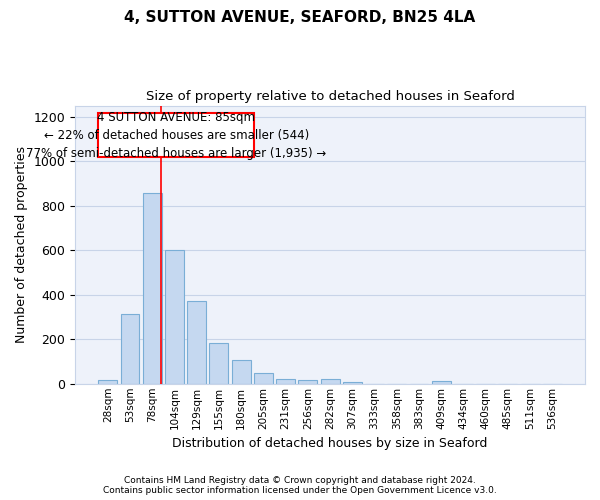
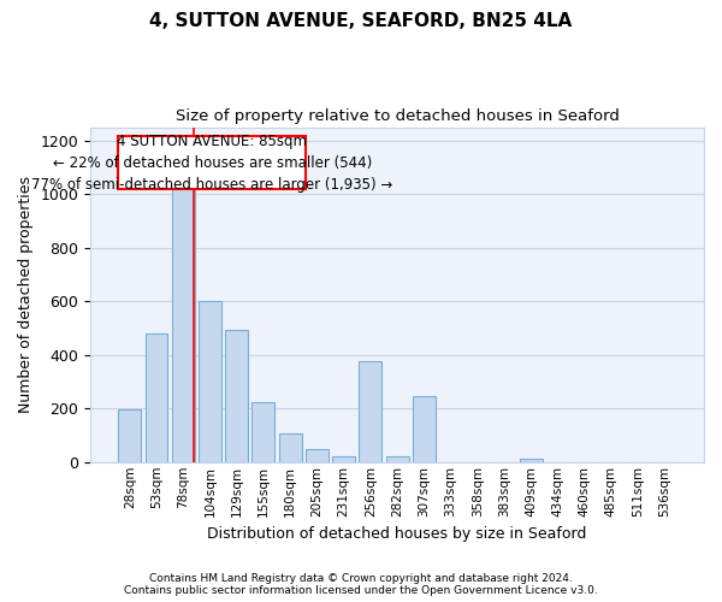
28sqm: 15 -> 195
53sqm: 315 -> 480
78sqm: 855 -> 1030
129sqm: 370 -> 495
155sqm: 185 -> 225
256sqm: 18 -> 375
307sqm: 10 -> 245
